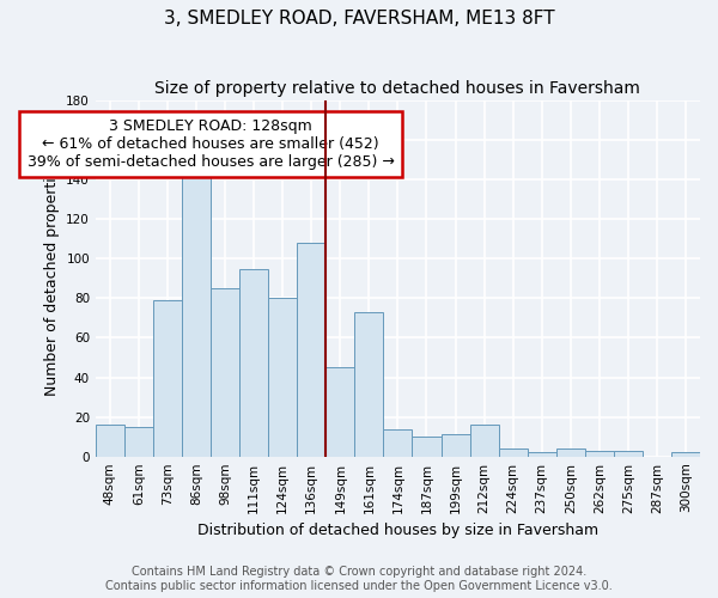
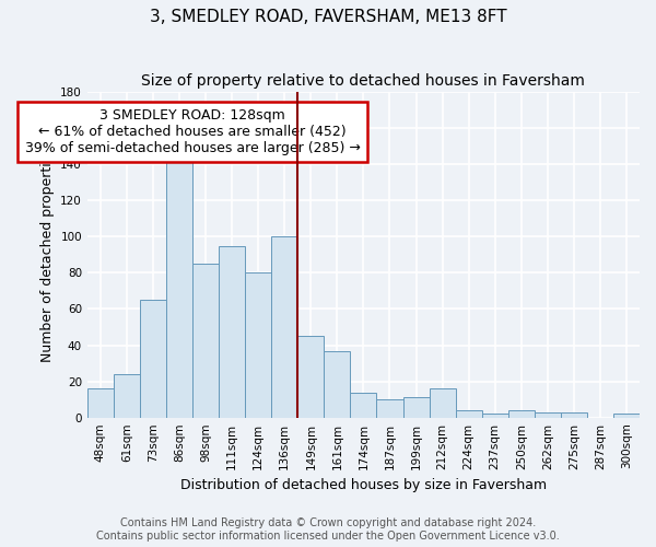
61sqm: 15 -> 24
73sqm: 79 -> 65
136sqm: 108 -> 100
161sqm: 73 -> 37
